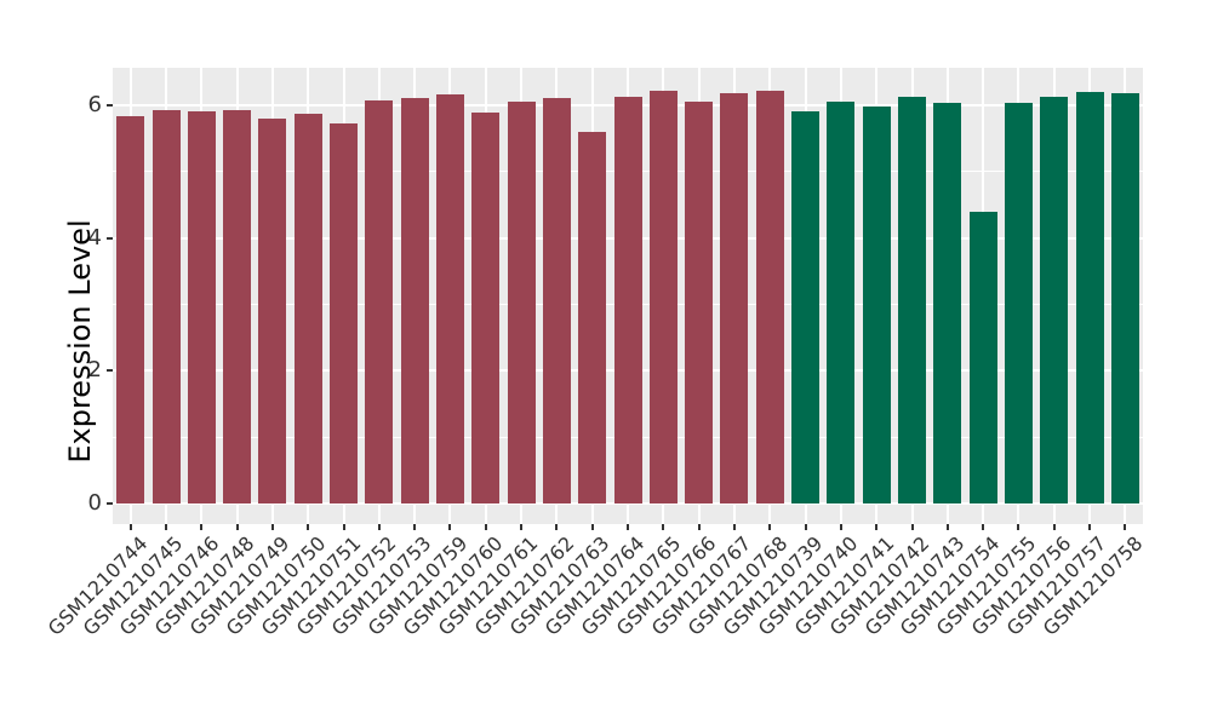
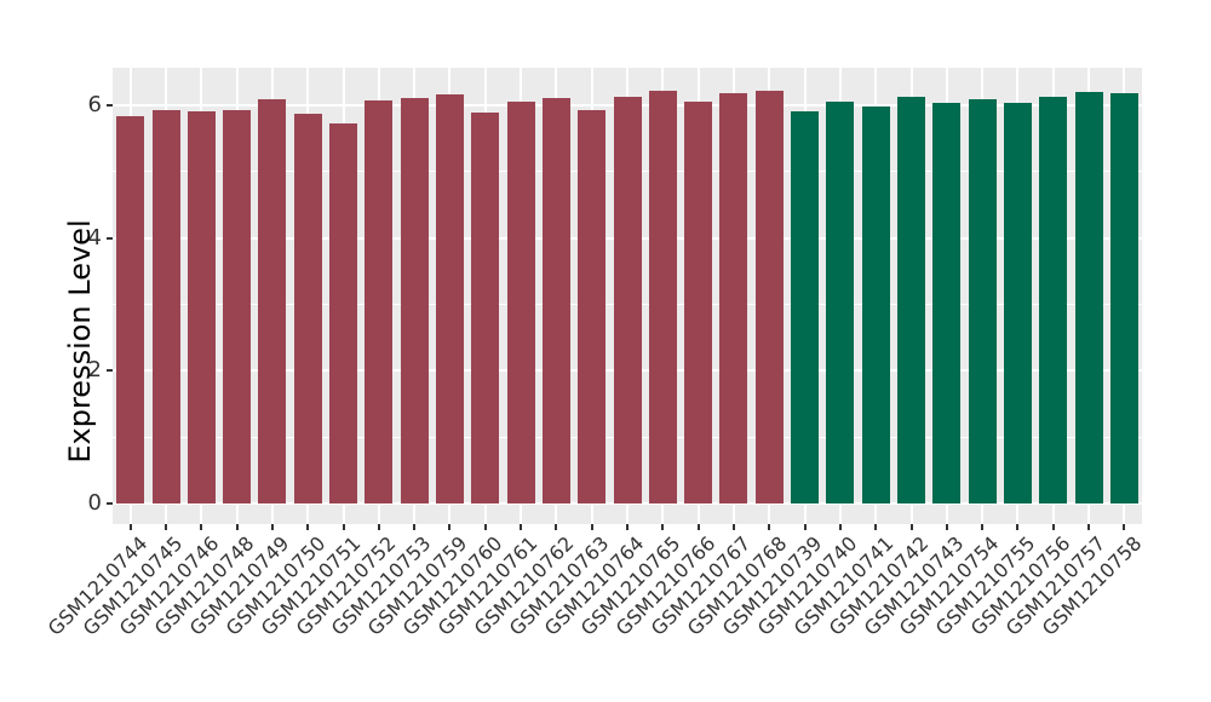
GSM1210749: 5.8 -> 6.1
GSM1210763: 5.6 -> 5.9
GSM1210754: 4.4 -> 6.1
